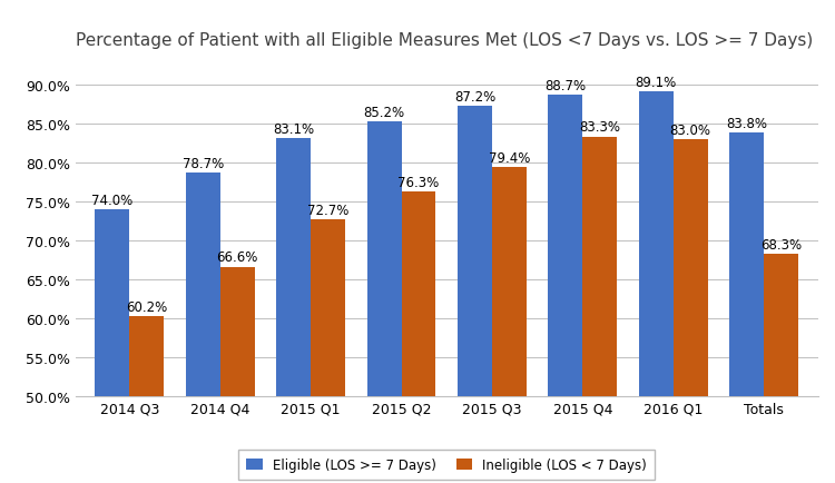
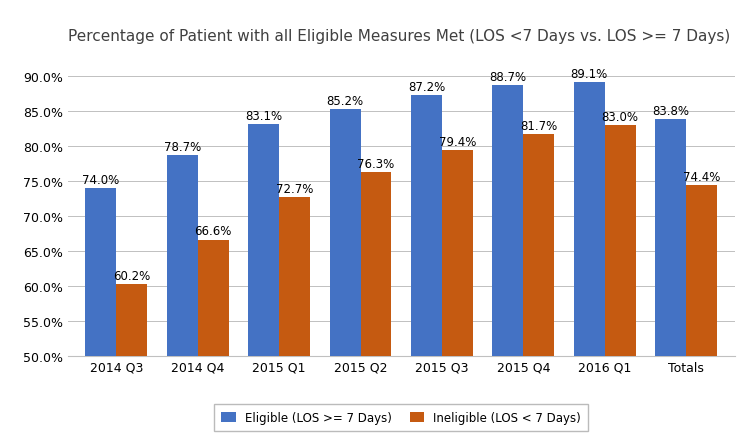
Ineligible (LOS < 7 Days)/2015 Q4: 83.3% -> 81.7%
Ineligible (LOS < 7 Days)/Totals: 68.3% -> 74.4%
